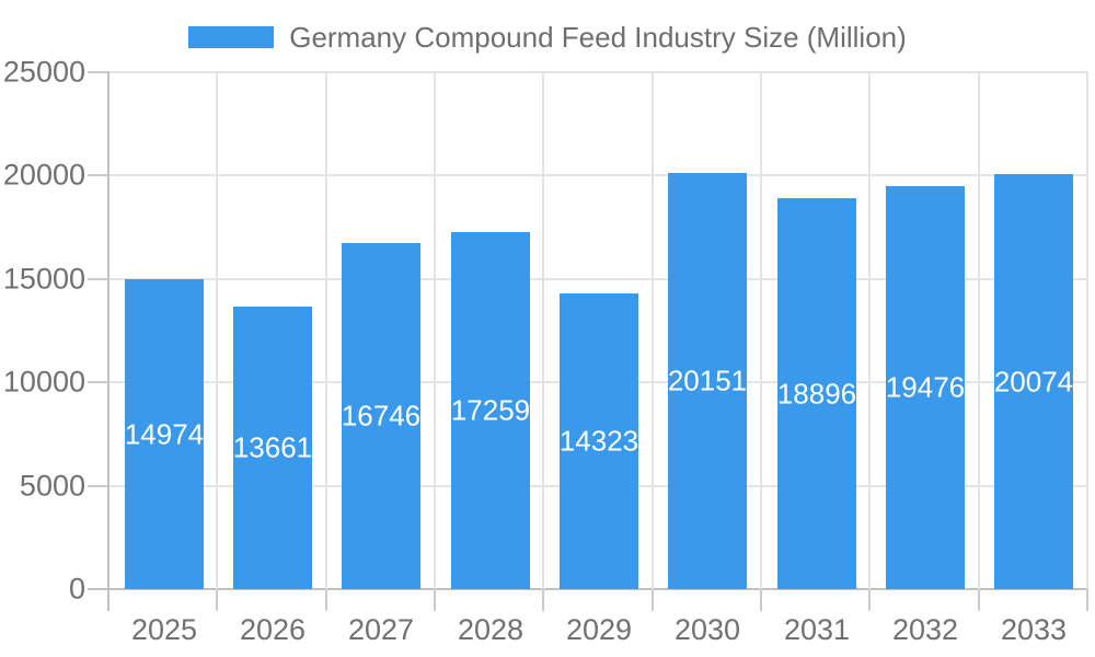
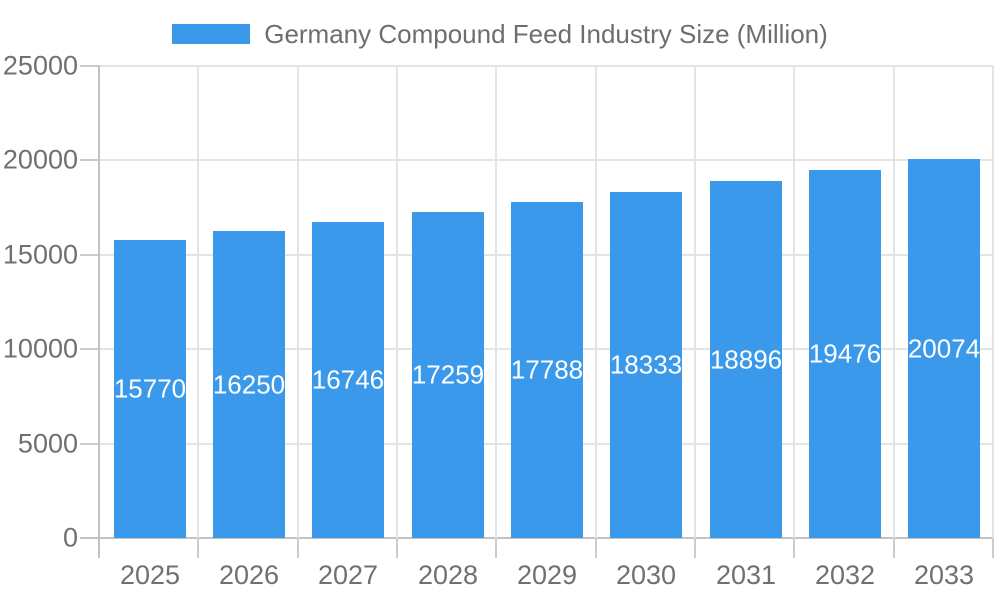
2025: 14974 -> 15770
2026: 13661 -> 16250
2029: 14323 -> 17788
2030: 20151 -> 18333
